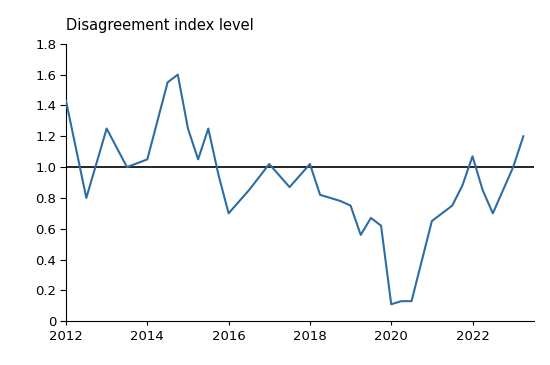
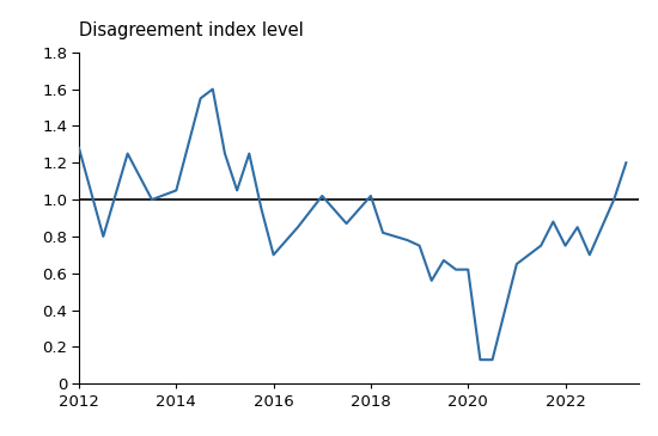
2012: 1.43 -> 1.28
2020: 0.11 -> 0.62
2022: 1.07 -> 0.75
